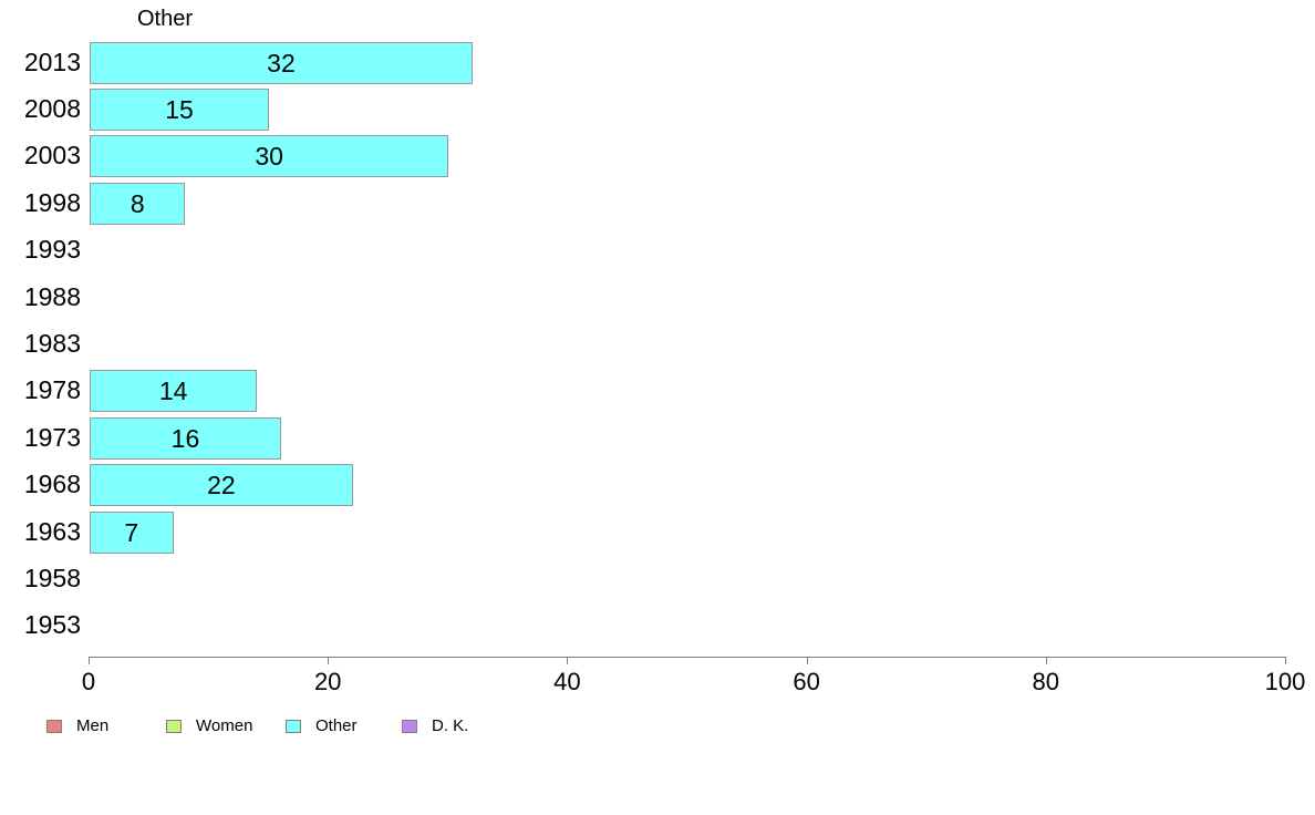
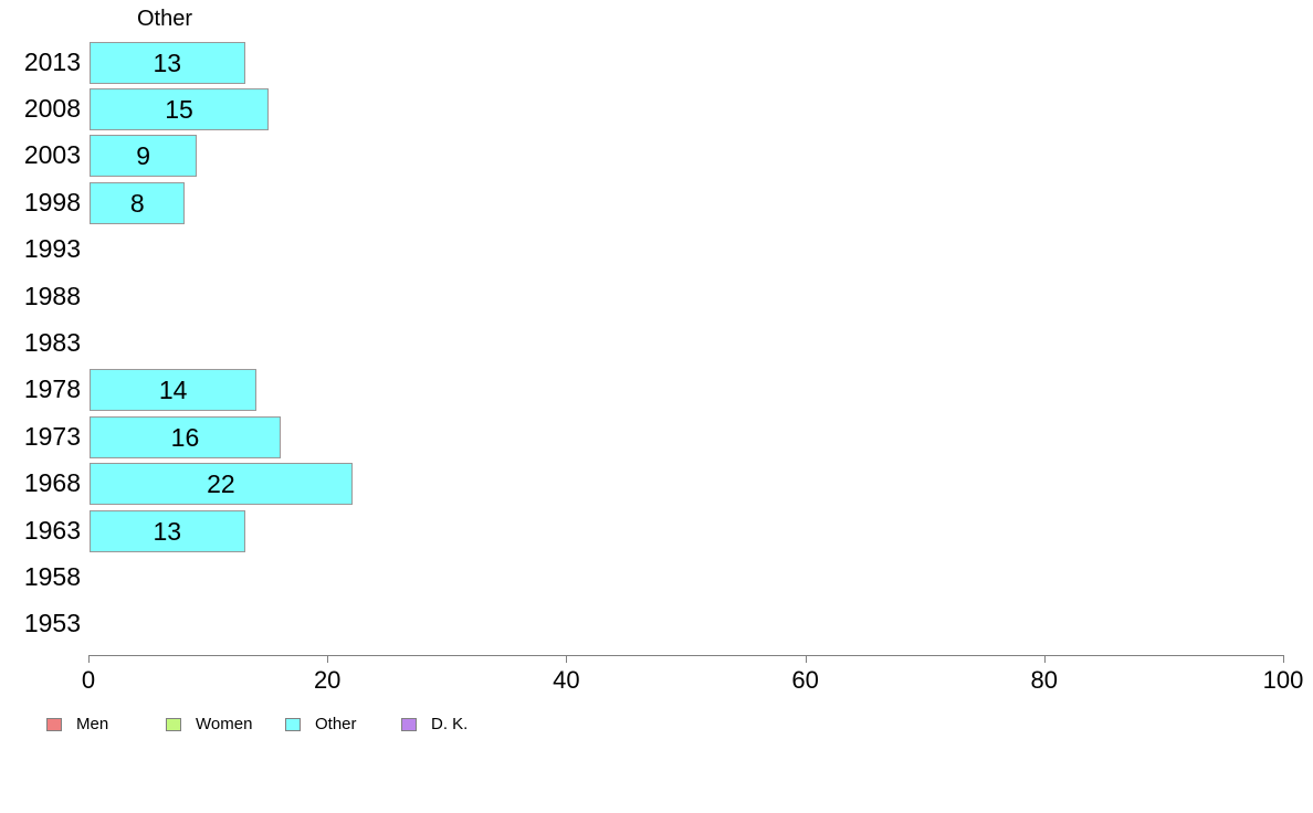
2013: 32 -> 13
2003: 30 -> 9
1963: 7 -> 13
